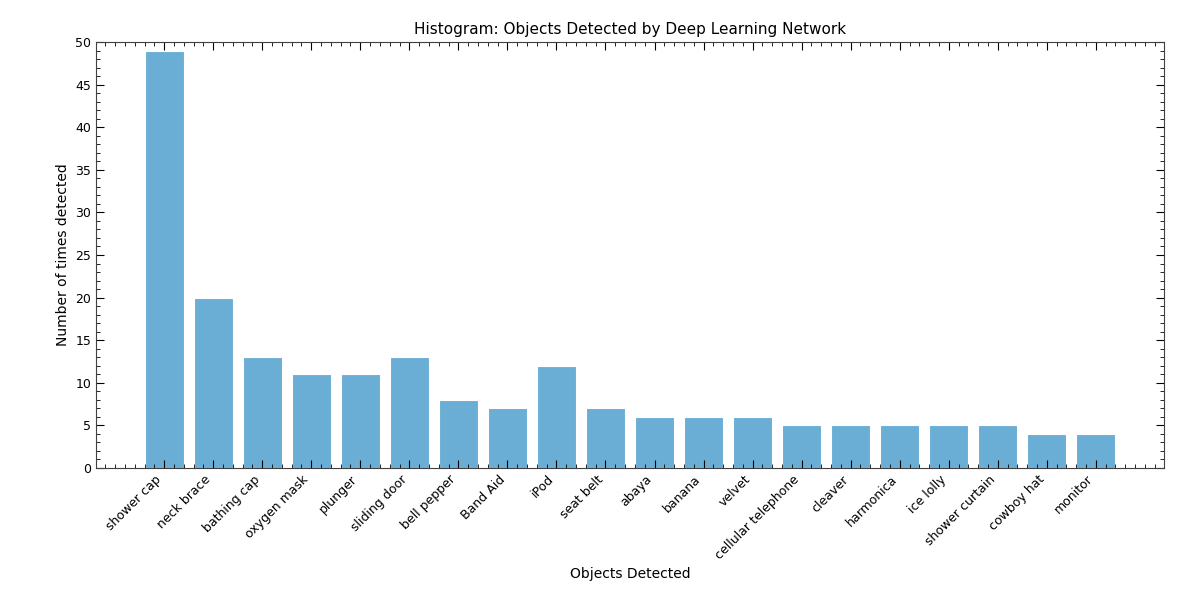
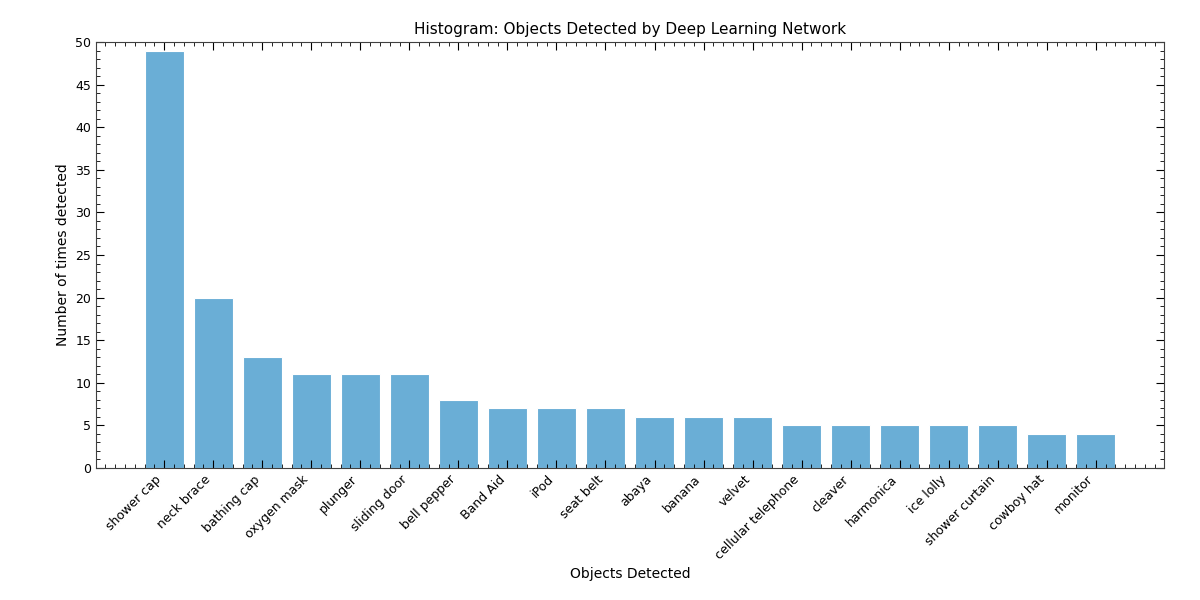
sliding door: 13 -> 11
iPod: 12 -> 7
